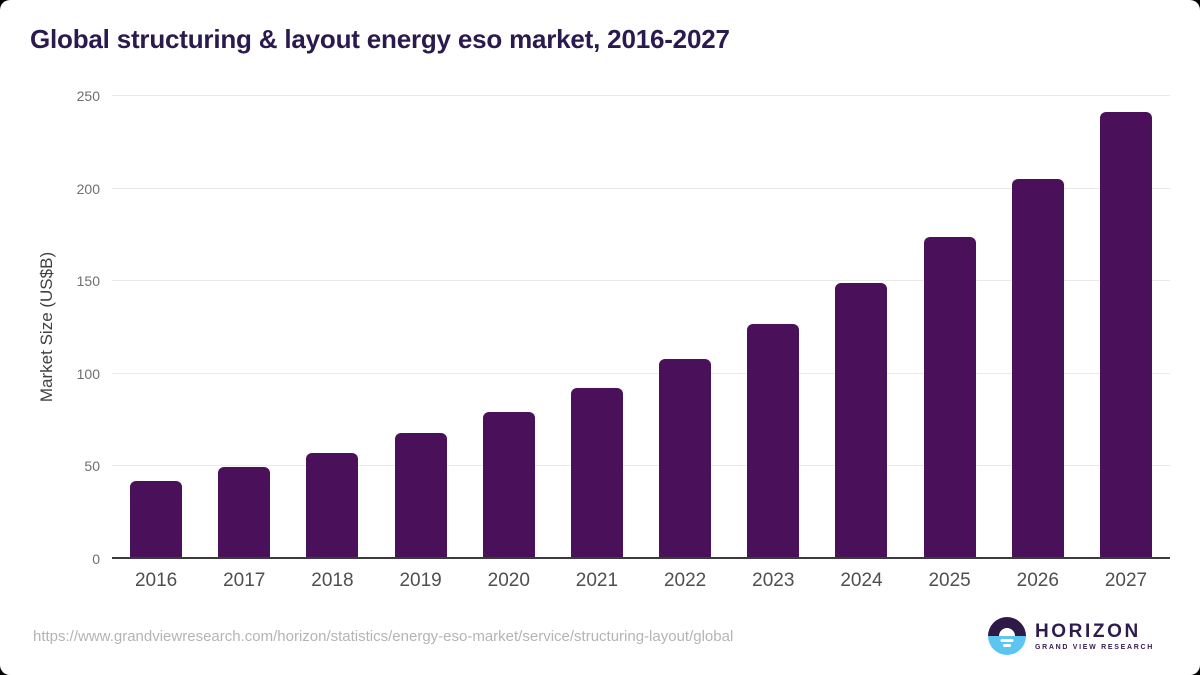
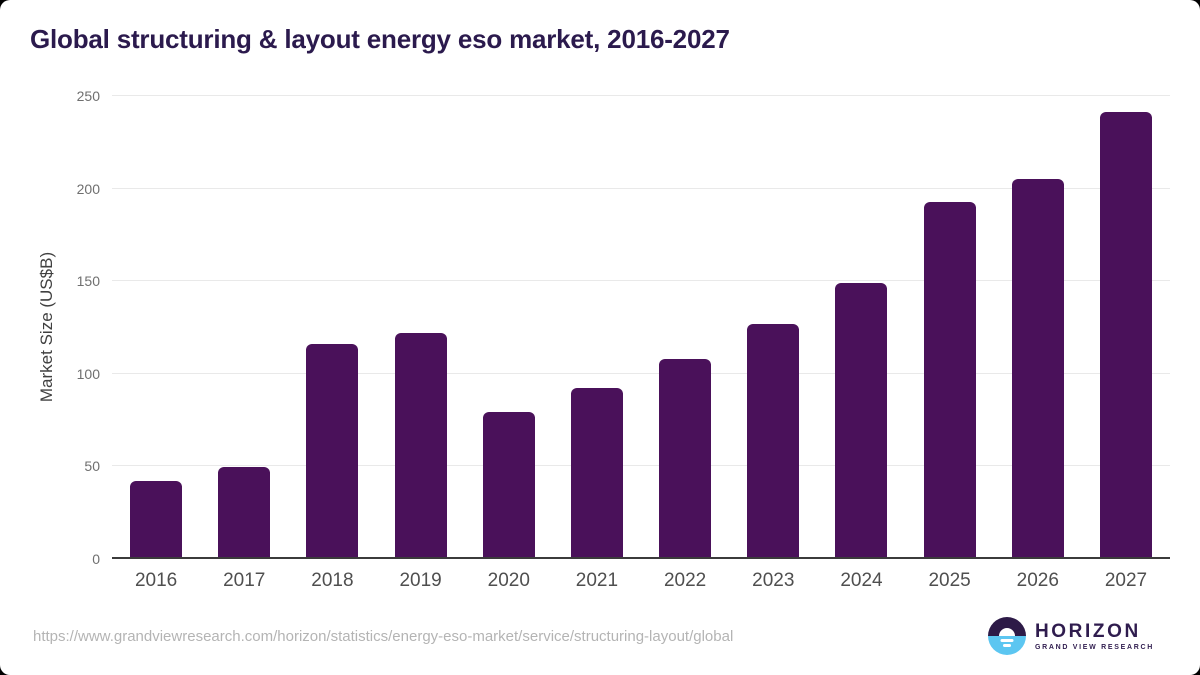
2018: 58 -> 116
2019: 68 -> 122
2025: 174 -> 193
